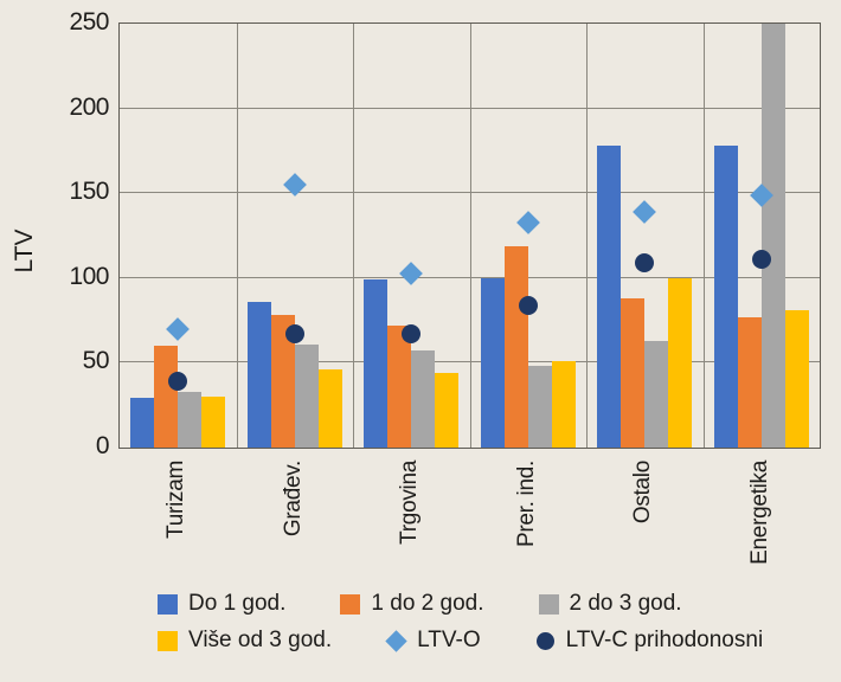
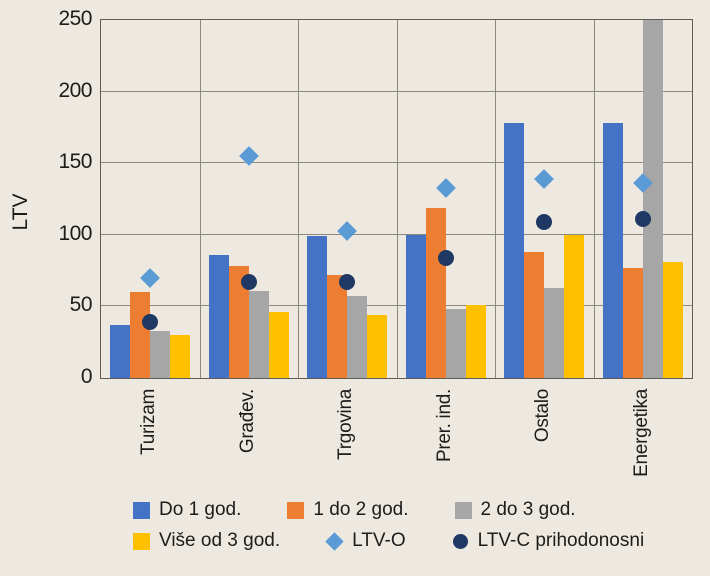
Do 1 god./Turizam: 29 -> 37
LTV-O/Energetika: 149 -> 136
